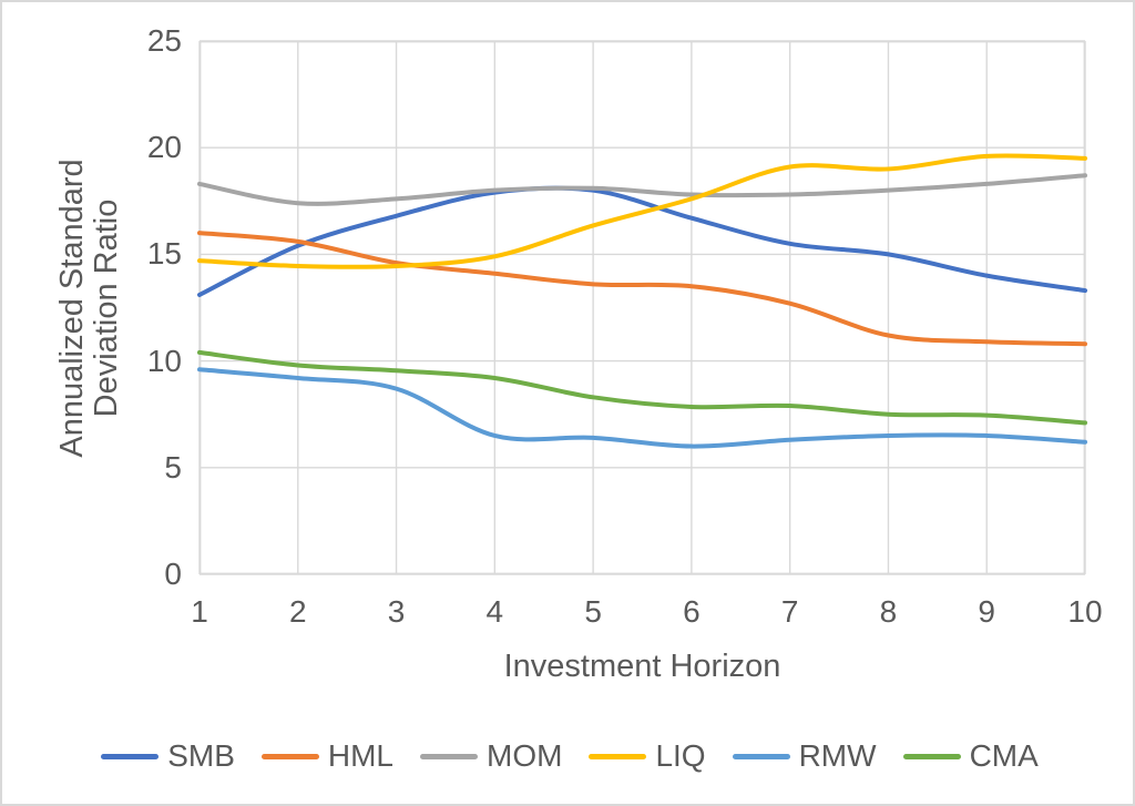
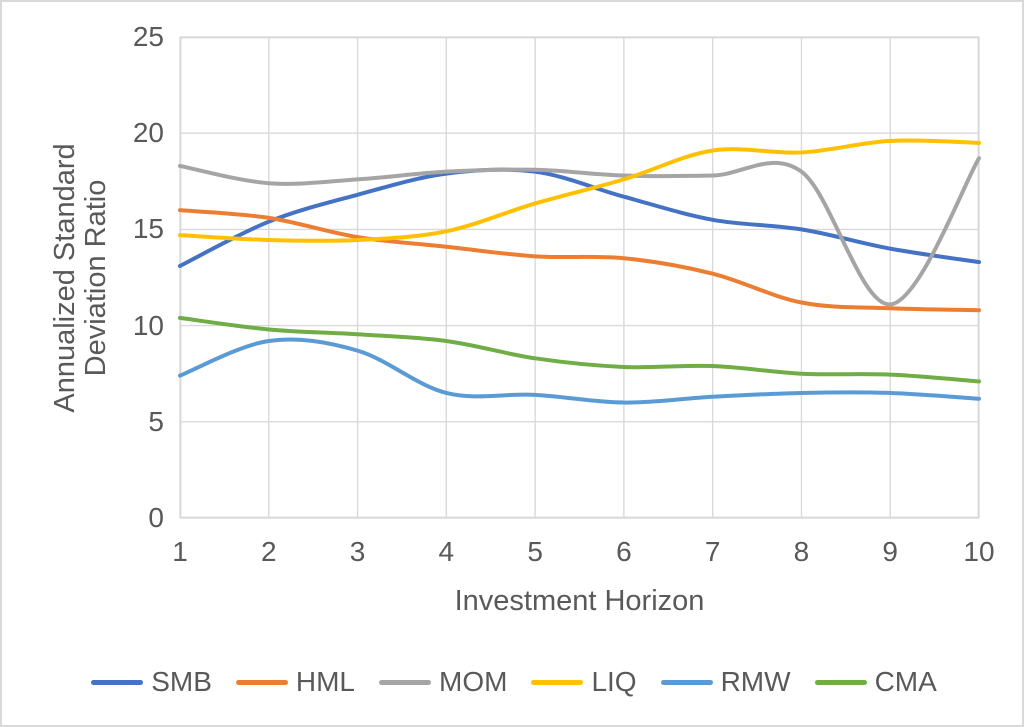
RMW/1: 9.6 -> 7.4
MOM/9: 18.3 -> 11.1
